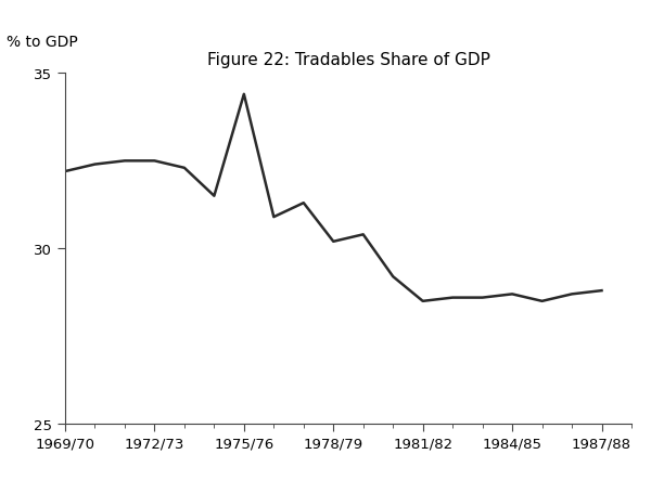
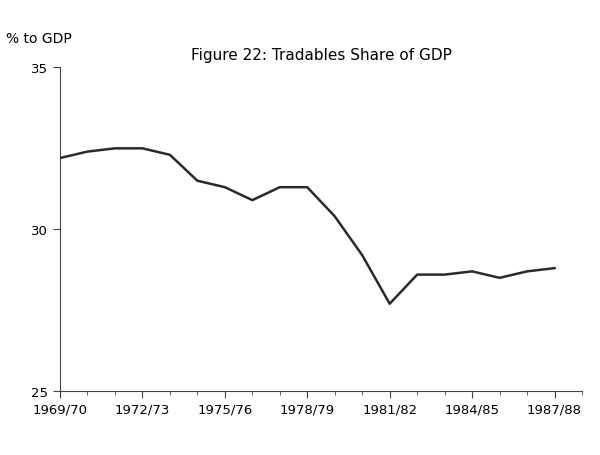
1975/76: 34.4 -> 31.3
1978/79: 30.2 -> 31.3
1981/82: 28.5 -> 27.7
